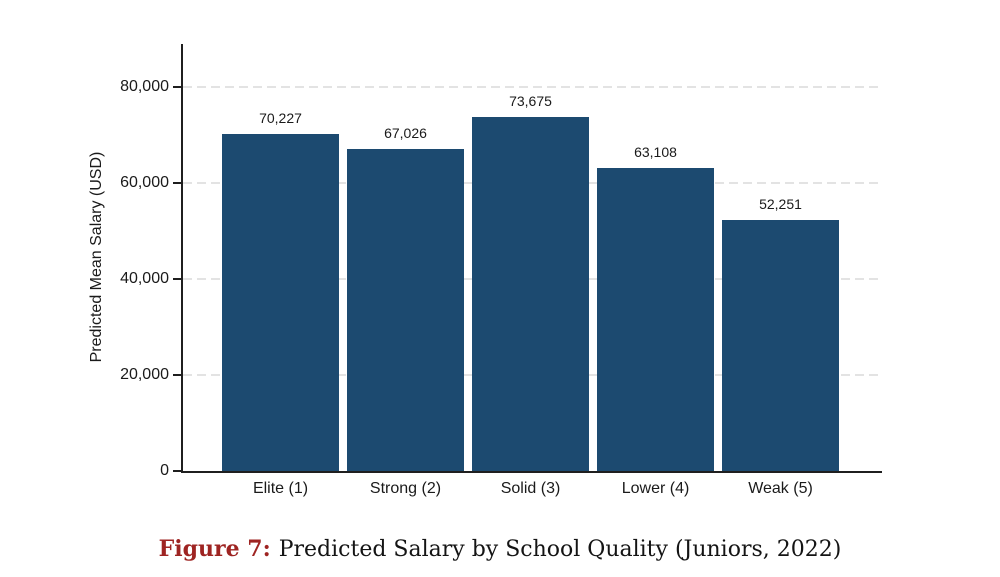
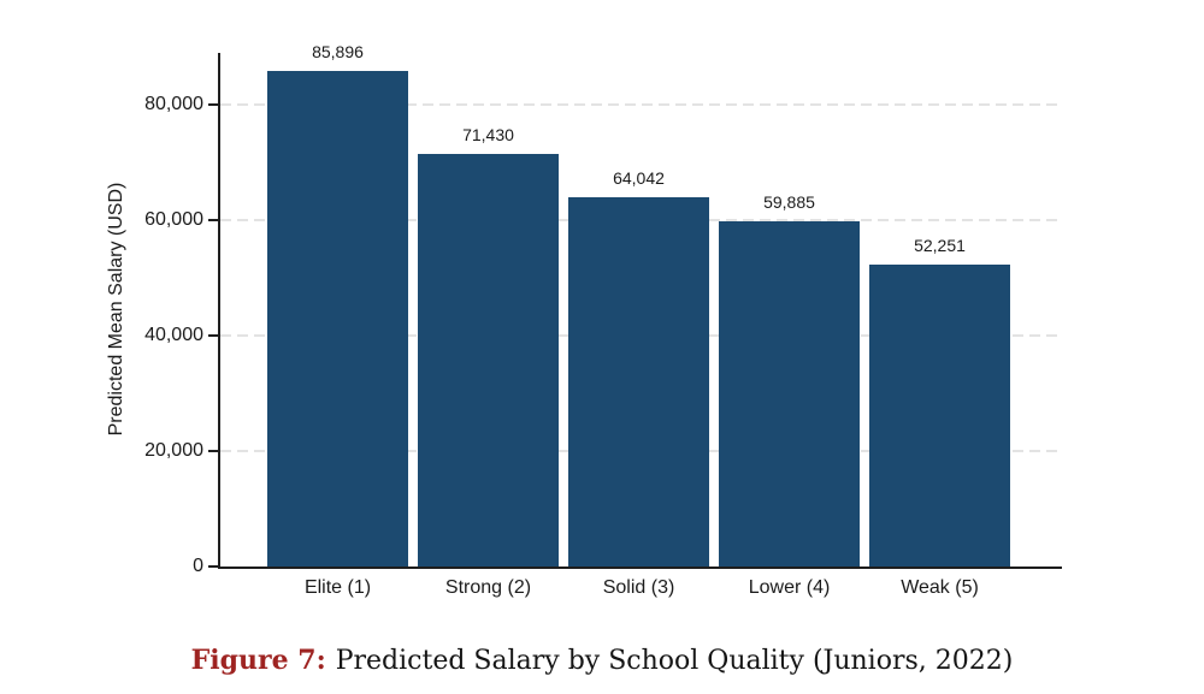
Elite (1): 70,227 -> 85,896
Strong (2): 67,026 -> 71,430
Solid (3): 73,675 -> 64,042
Lower (4): 63,108 -> 59,885
